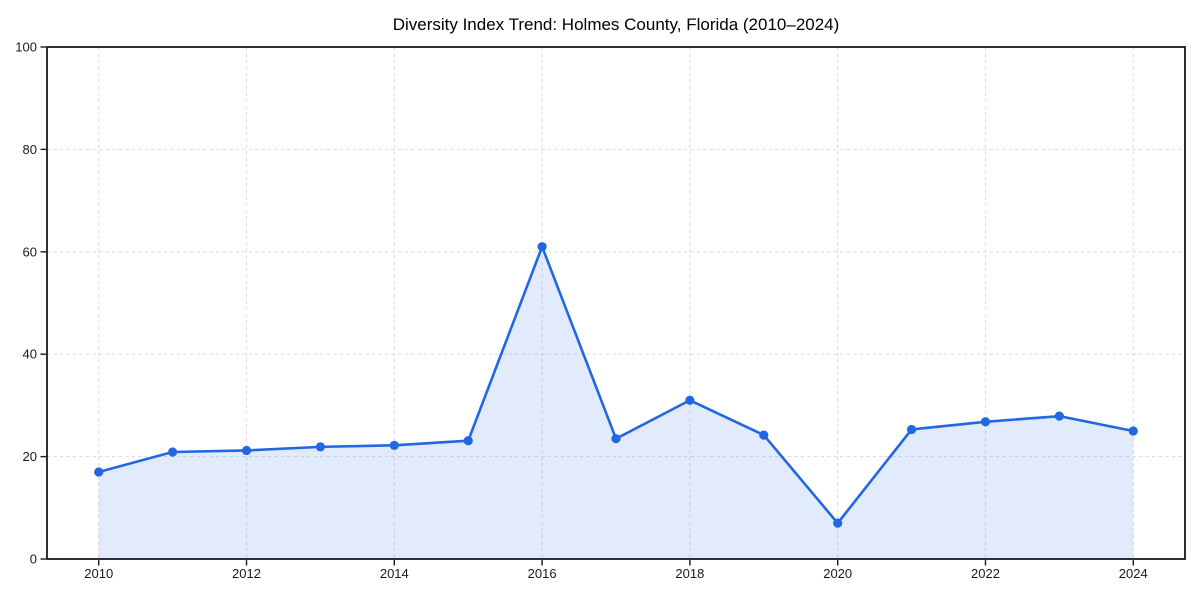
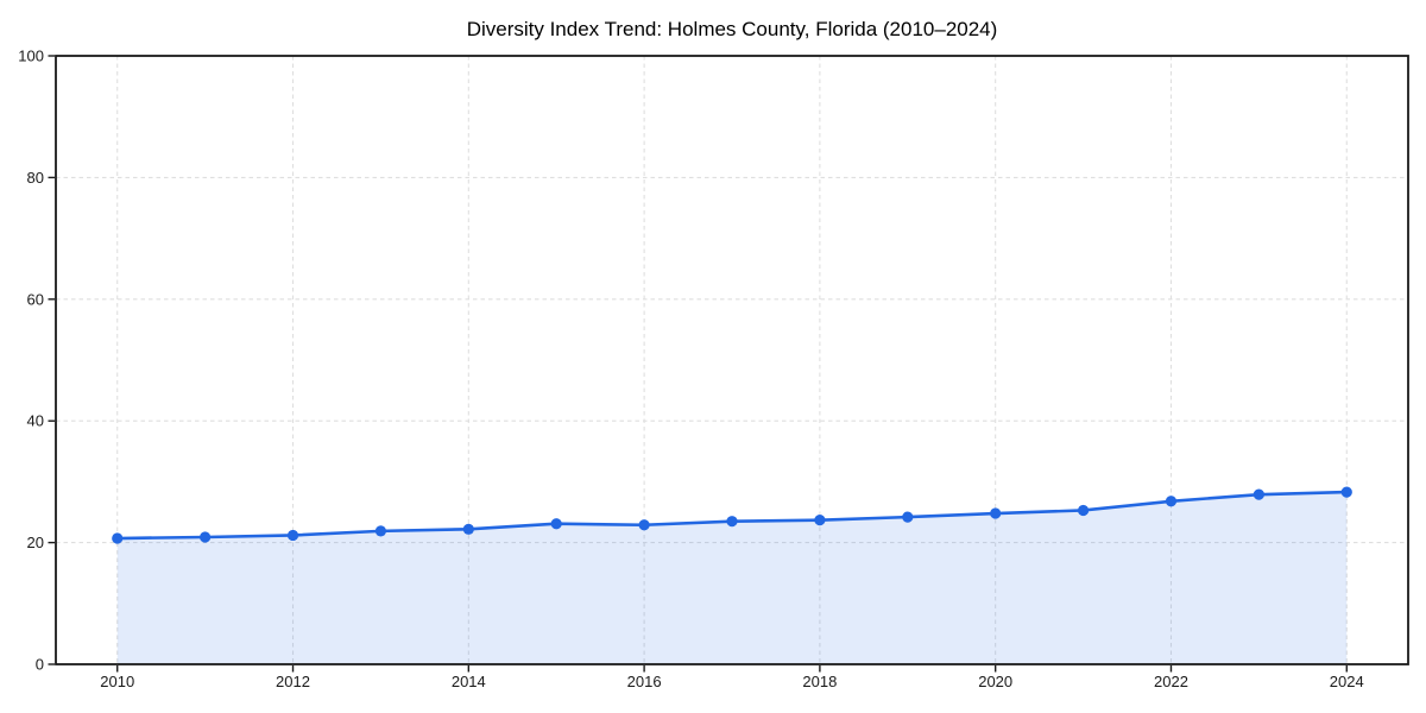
2010: 17 -> 21
2016: 61 -> 23
2018: 31 -> 24
2020: 7 -> 25
2024: 25 -> 28
